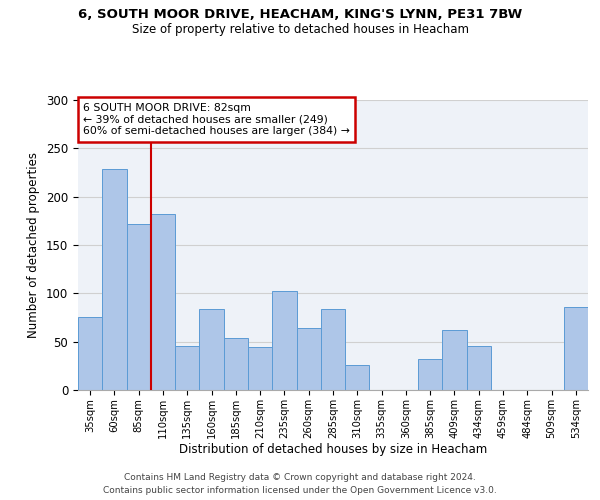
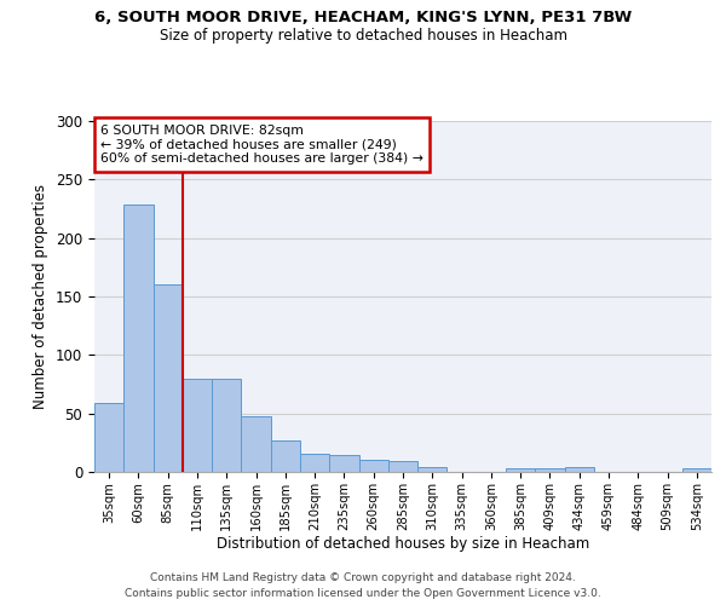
35sqm: 76 -> 59
85sqm: 172 -> 160
110sqm: 182 -> 80
135sqm: 46 -> 80
160sqm: 84 -> 48
185sqm: 54 -> 27
210sqm: 44 -> 16
235sqm: 102 -> 15
260sqm: 64 -> 10
285sqm: 84 -> 9
310sqm: 26 -> 4
385sqm: 32 -> 3
409sqm: 62 -> 3
434sqm: 46 -> 4
534sqm: 86 -> 3
